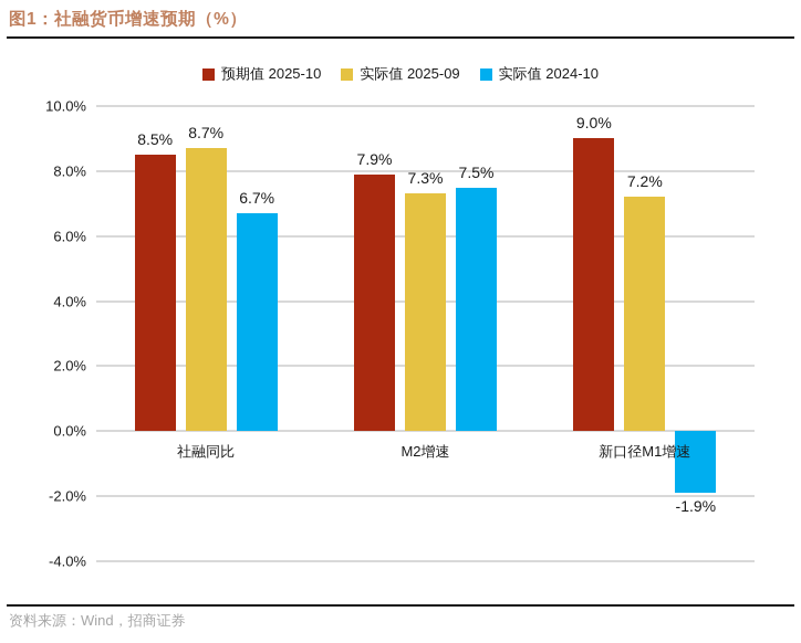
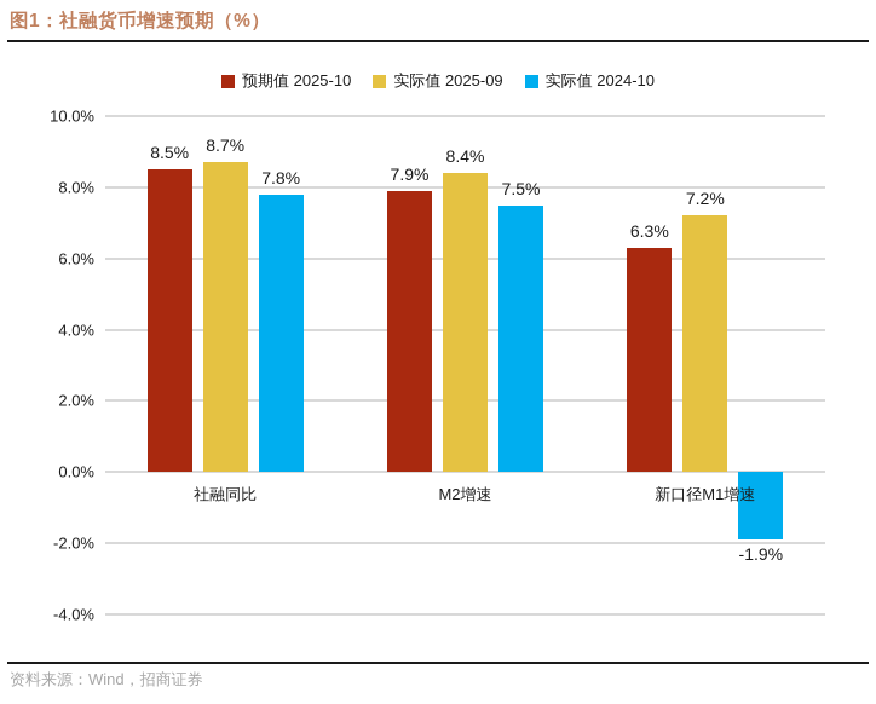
实际值 2024-10/社融同比: 6.7% -> 7.8%
实际值 2025-09/M2增速: 7.3% -> 8.4%
预期值 2025-10/新口径M1增速: 9.0% -> 6.3%
